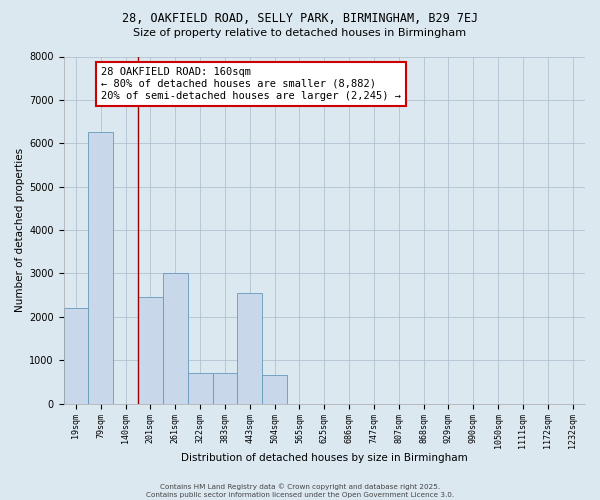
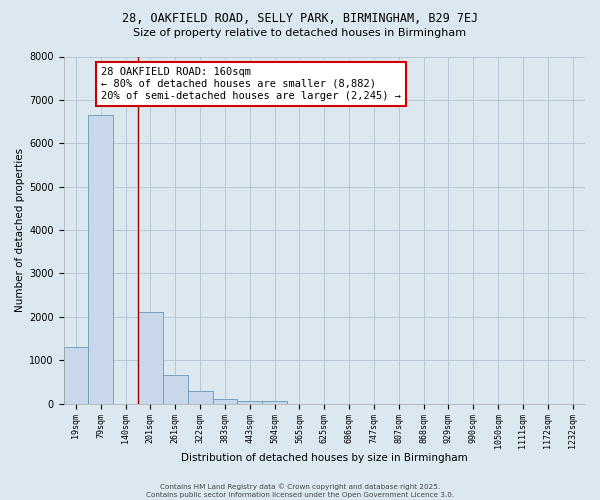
19sqm: 2200 -> 1300
79sqm: 6250 -> 6650
201sqm: 2450 -> 2100
261sqm: 3000 -> 650
322sqm: 700 -> 290
383sqm: 700 -> 100
443sqm: 2550 -> 70
504sqm: 650 -> 50
